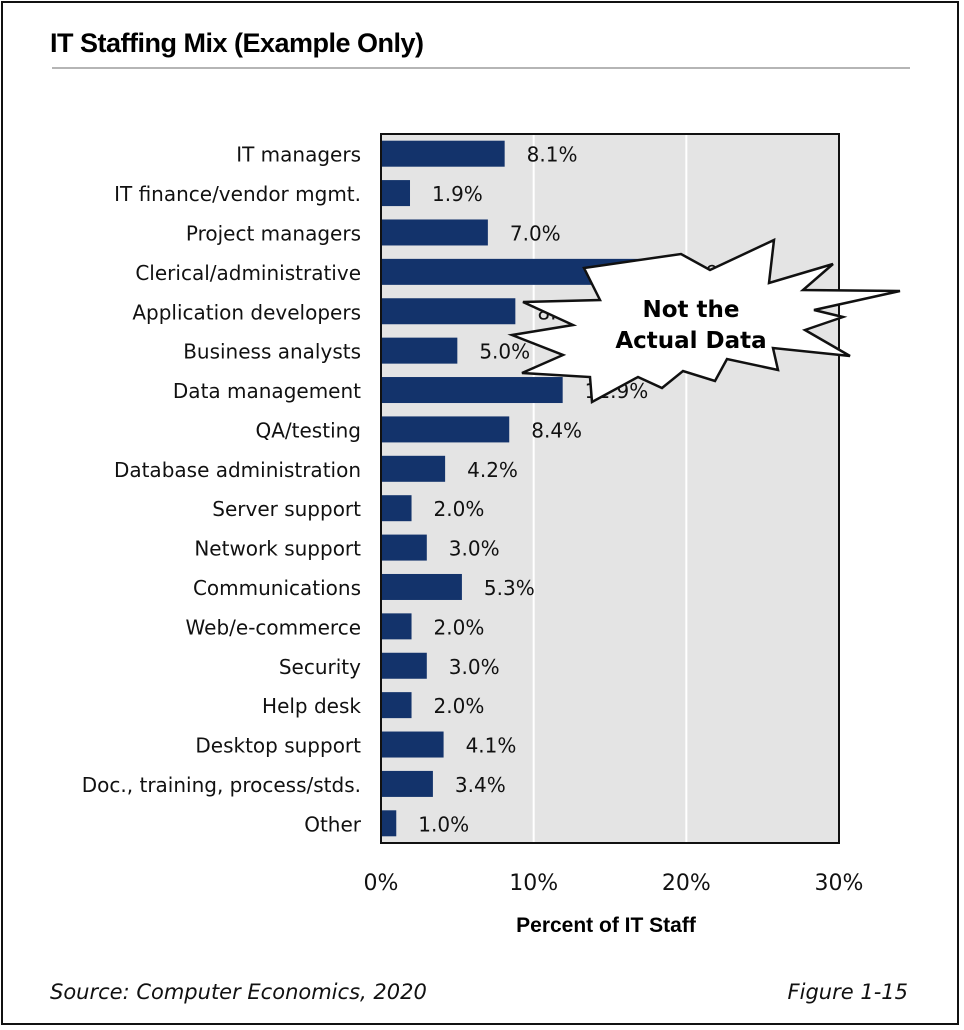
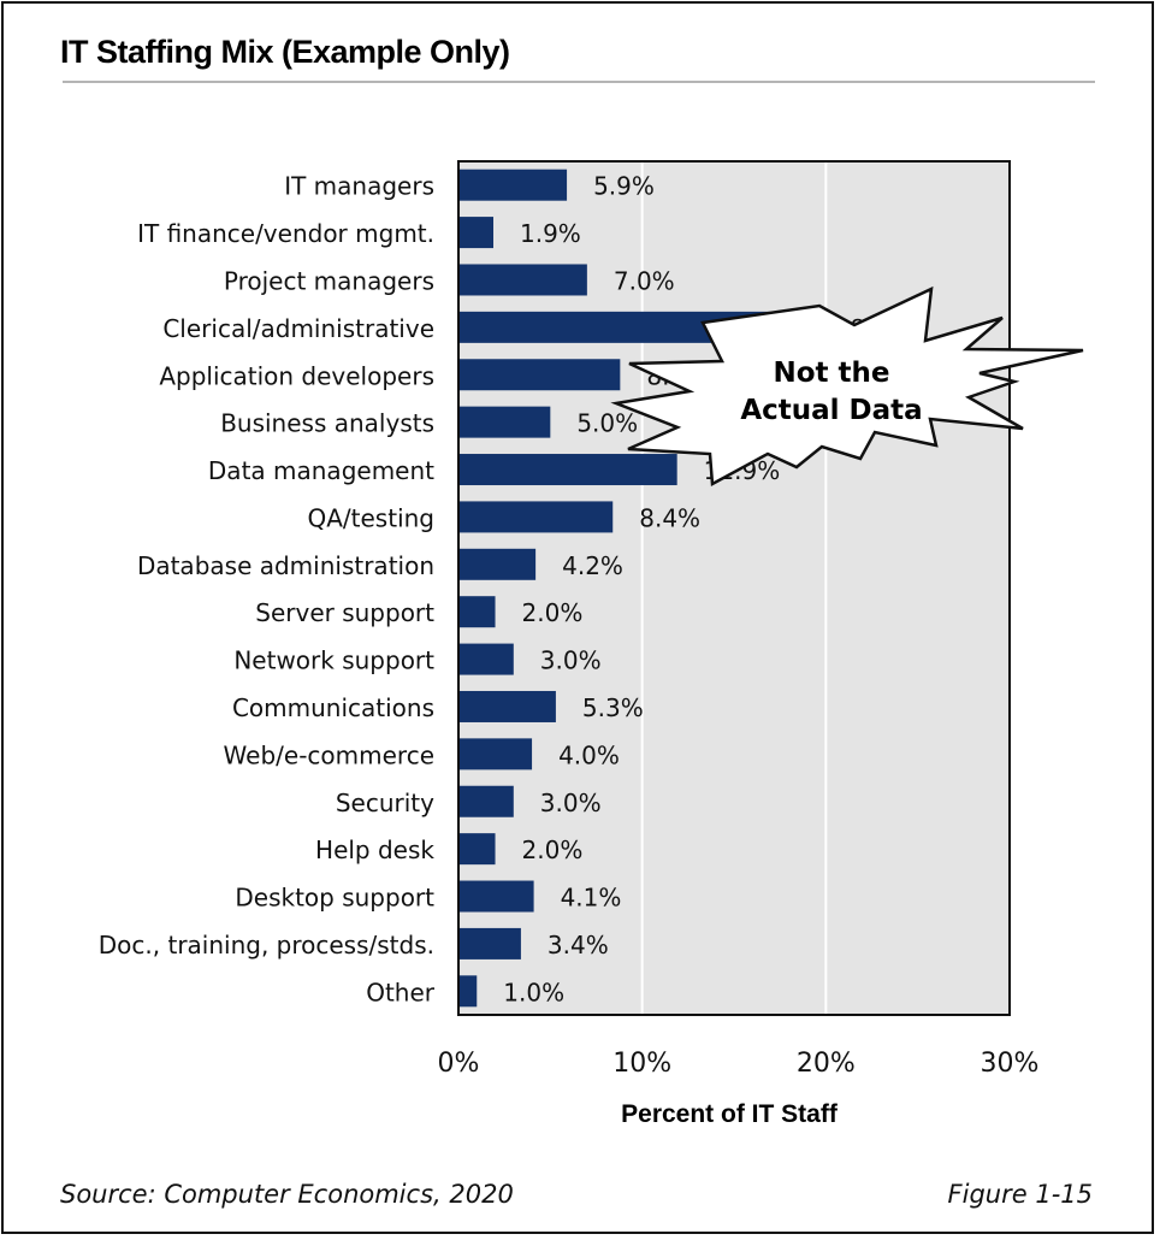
IT managers: 8.1% -> 5.9%
Clerical/administrative: 19.0% -> 17.8%
Web/e-commerce: 2.0% -> 4.0%
